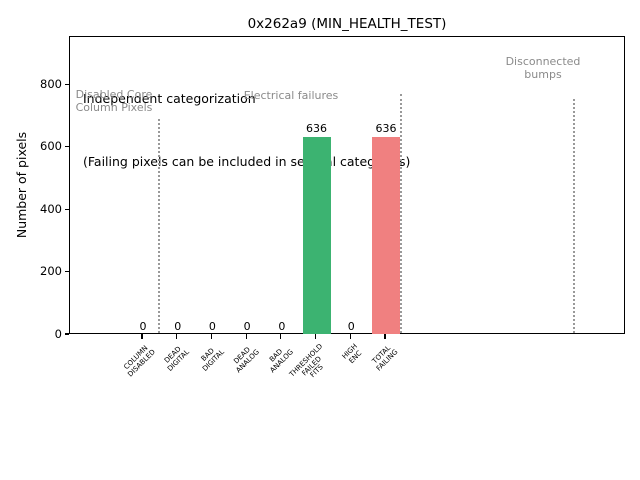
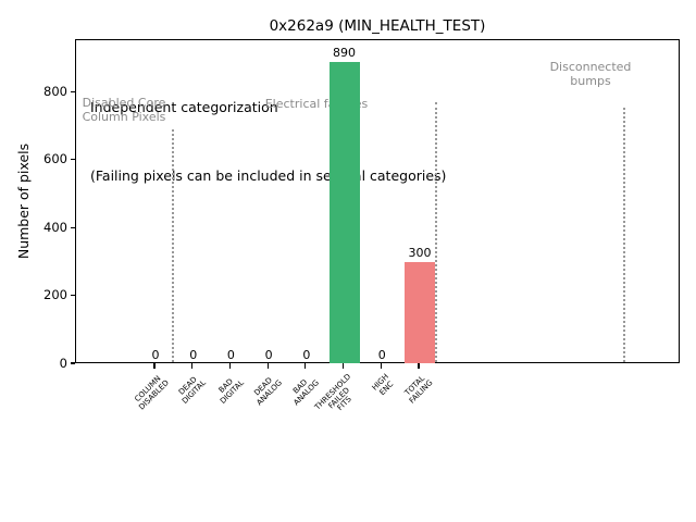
THRESHOLD FAILED FITS: 636 -> 890
TOTAL FAILING: 636 -> 300
